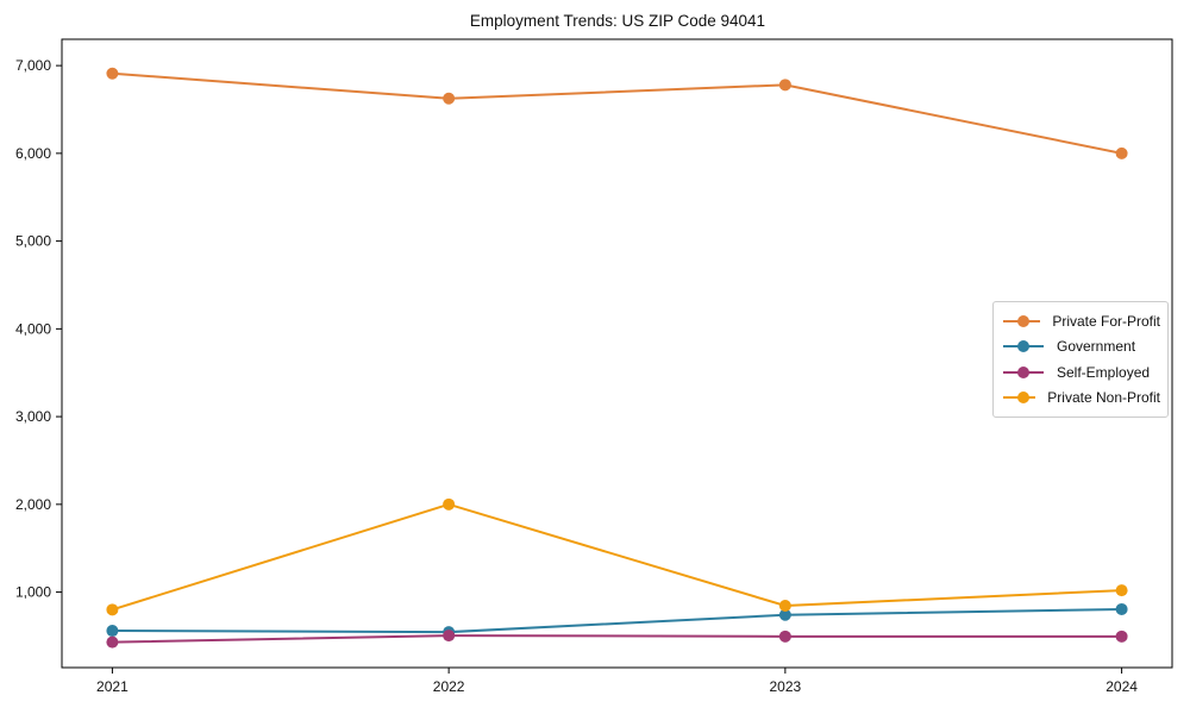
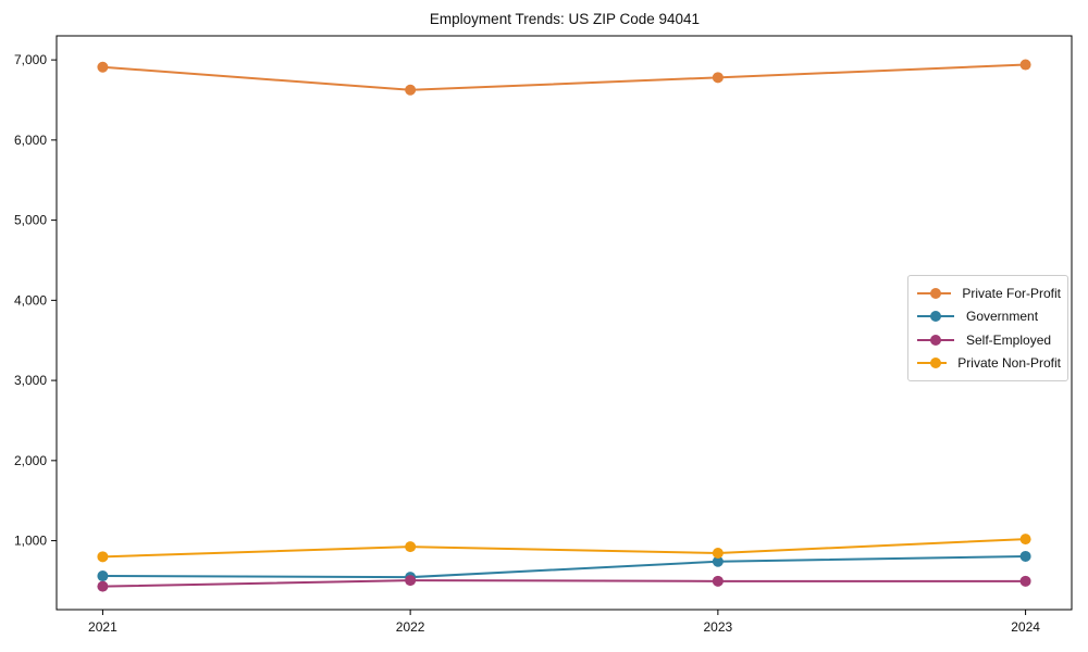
Private Non-Profit/2022: 2000 -> 900
Private For-Profit/2024: 6000 -> 6900
